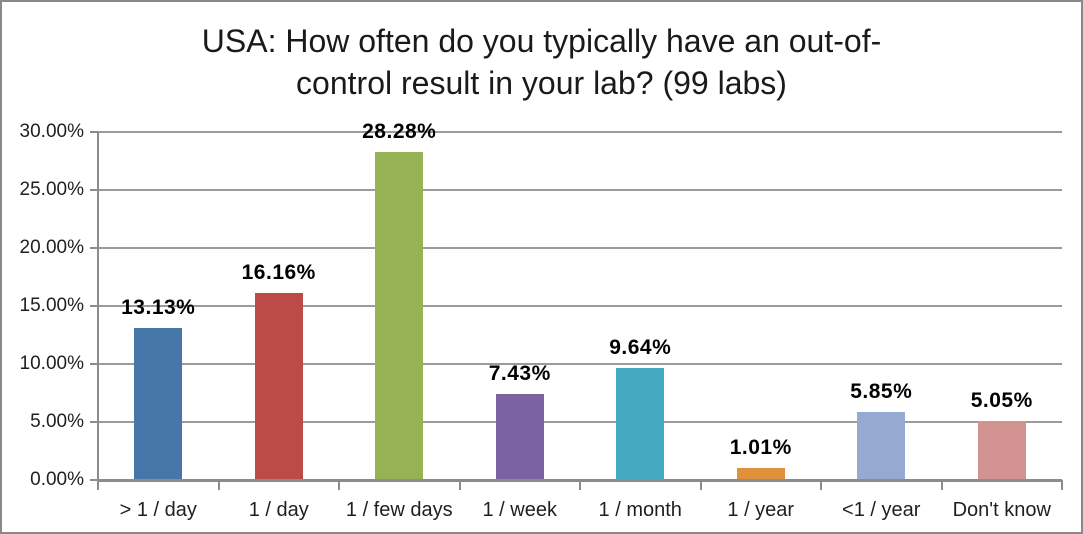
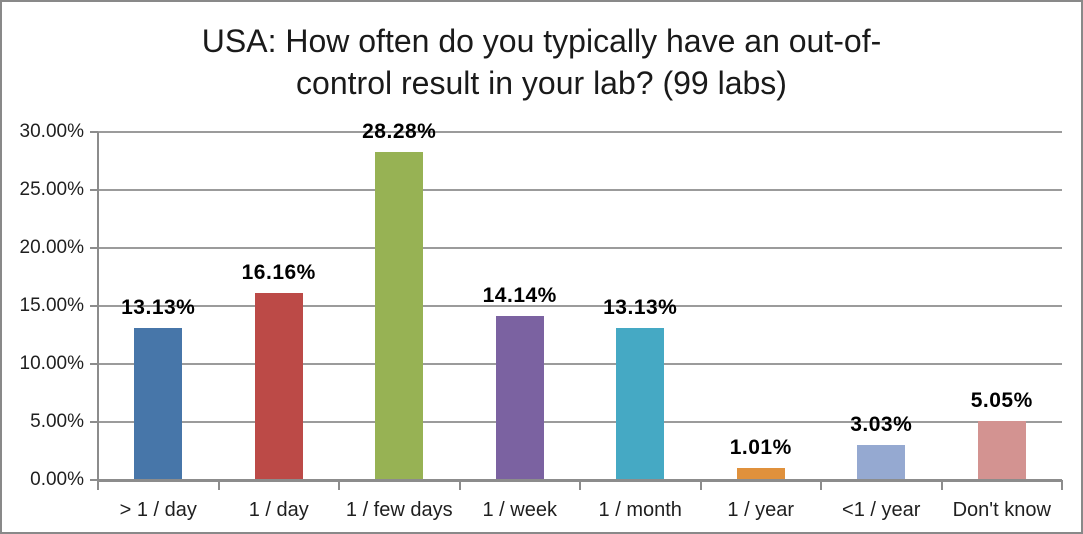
1 / week: 7.43% -> 14.14%
1 / month: 9.64% -> 13.13%
<1 / year: 5.85% -> 3.03%
